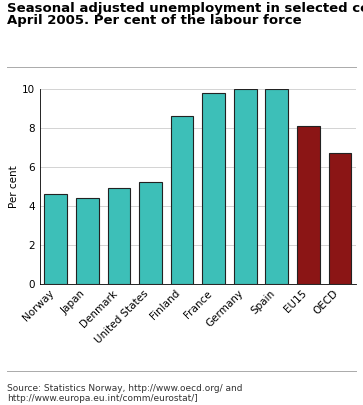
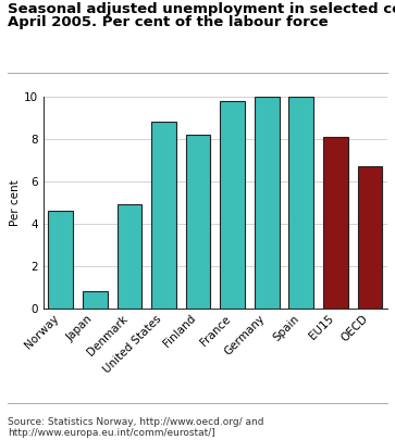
Japan: 4.4 -> 0.8
United States: 5.2 -> 8.8
Finland: 8.6 -> 8.2
